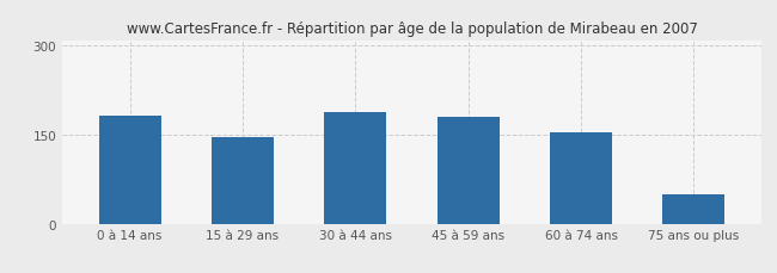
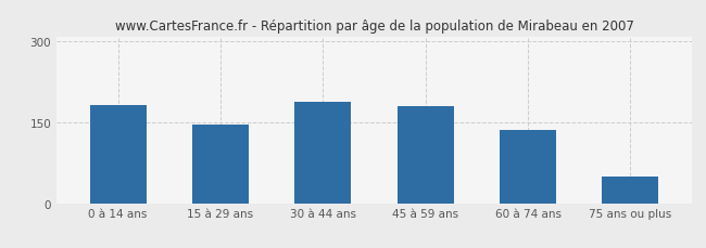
60 à 74 ans: 154 -> 135
